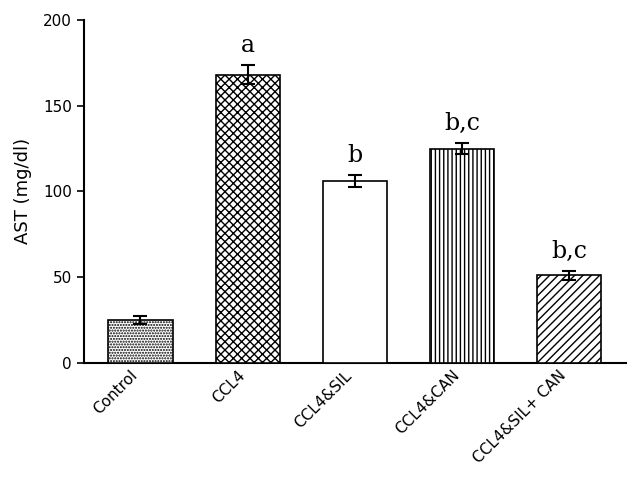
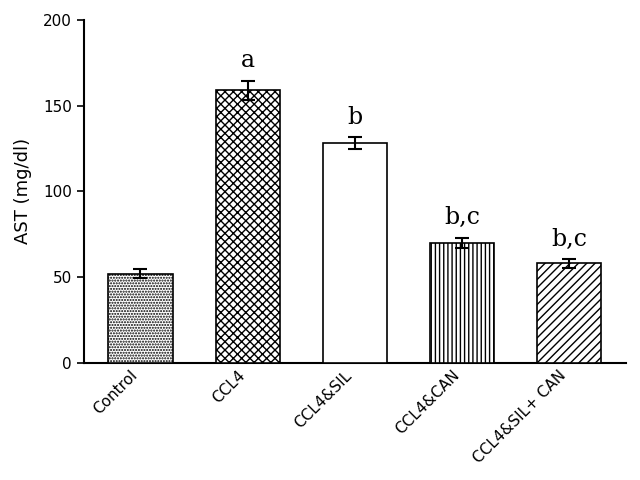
Control: 25 -> 52
CCL4: 168 -> 159
CCL4&SIL: 106 -> 128
CCL4&CAN: 125 -> 70
CCL4&SIL+ CAN: 51 -> 58
